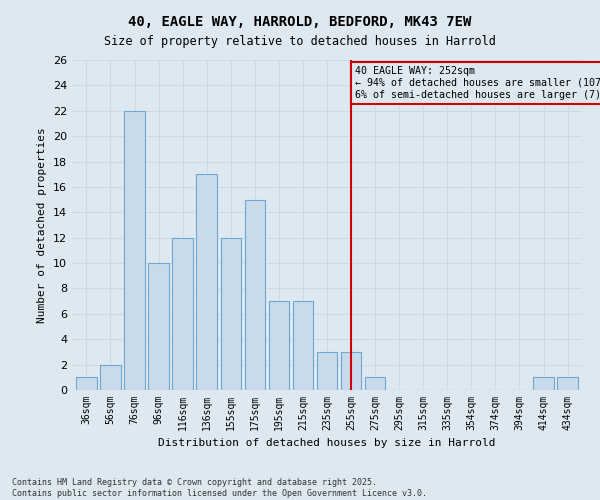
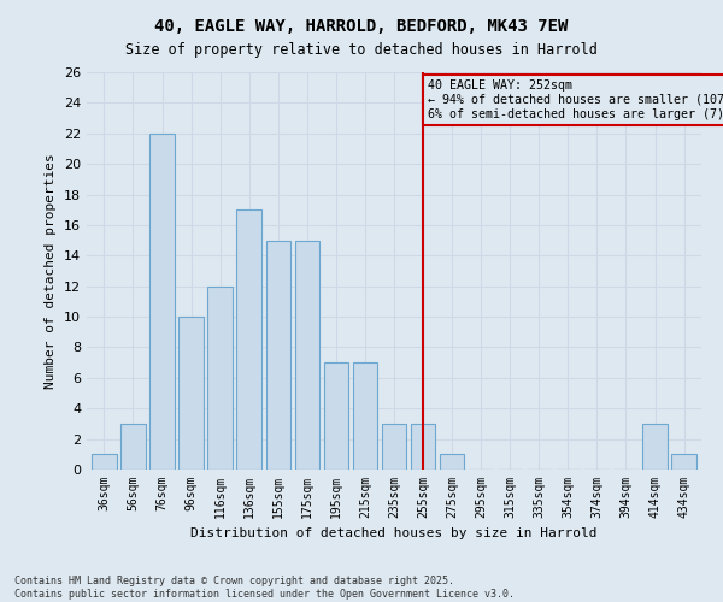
56sqm: 2 -> 3
155sqm: 12 -> 15
414sqm: 1 -> 3
